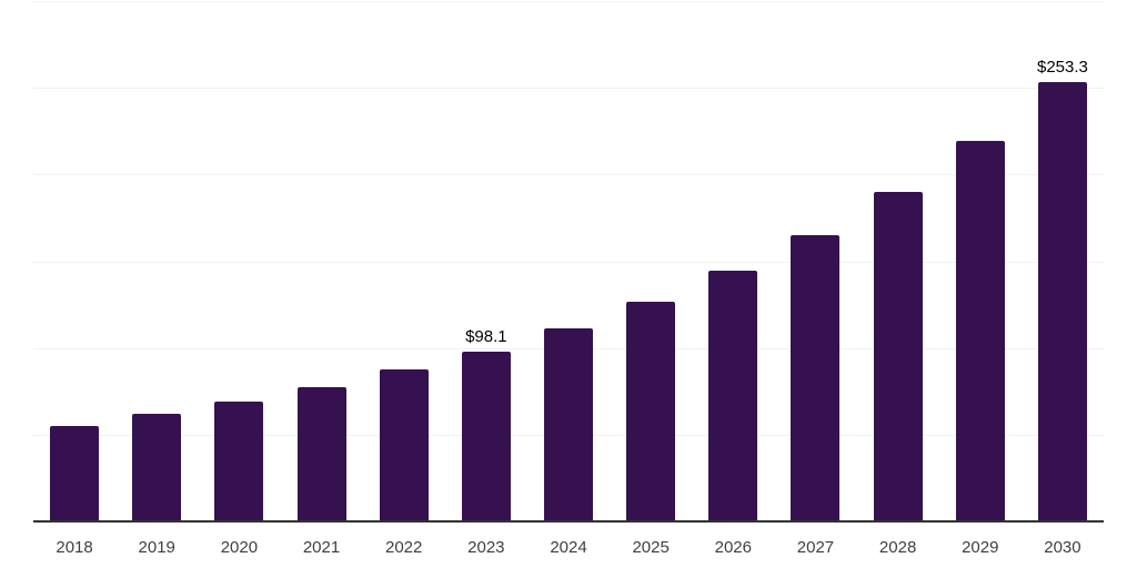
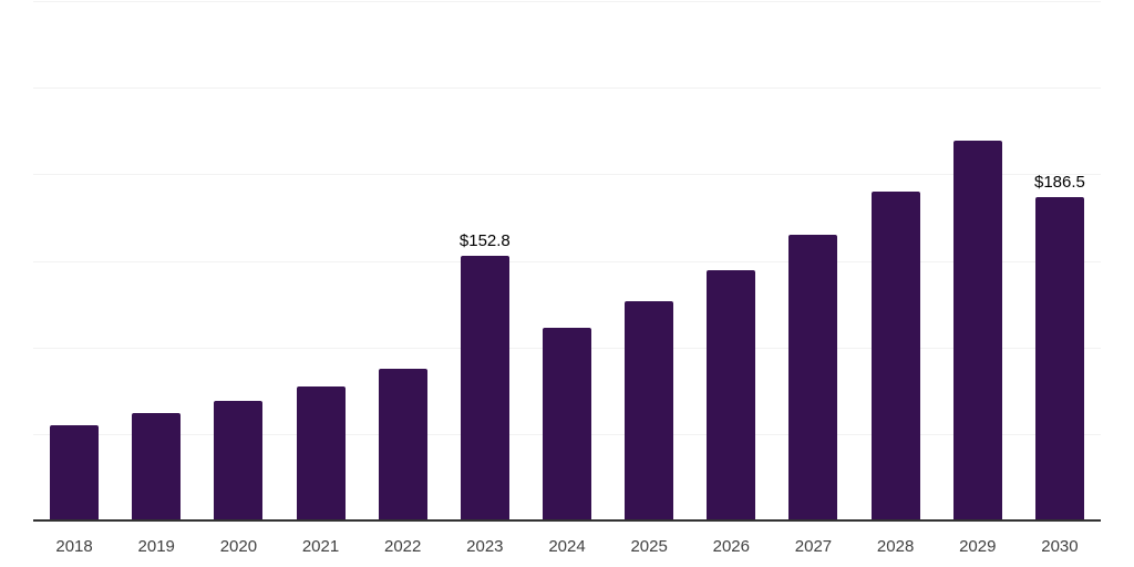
2023: $98.1 -> $152.8
2030: $253.3 -> $186.5
